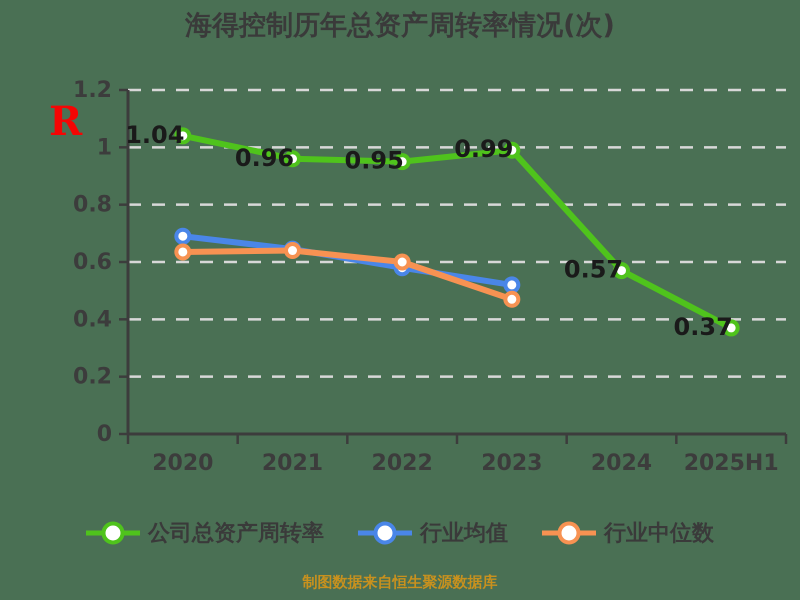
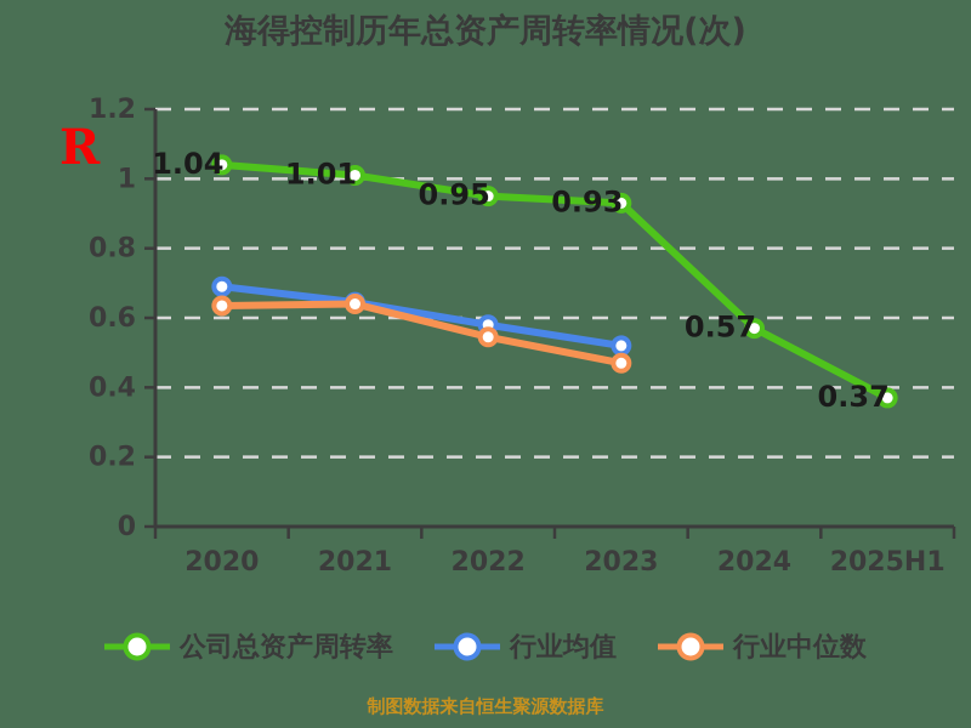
公司总资产周转率/2021: 0.96 -> 1.01
行业中位数/2022: 0.60 -> 0.55
公司总资产周转率/2023: 0.99 -> 0.93
